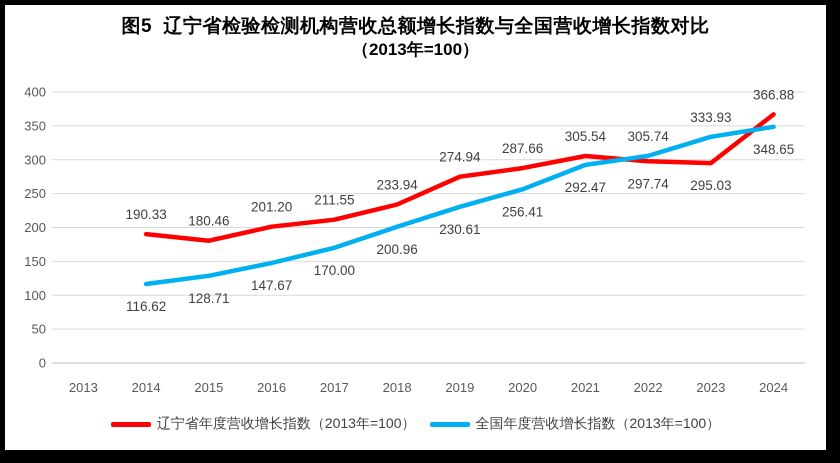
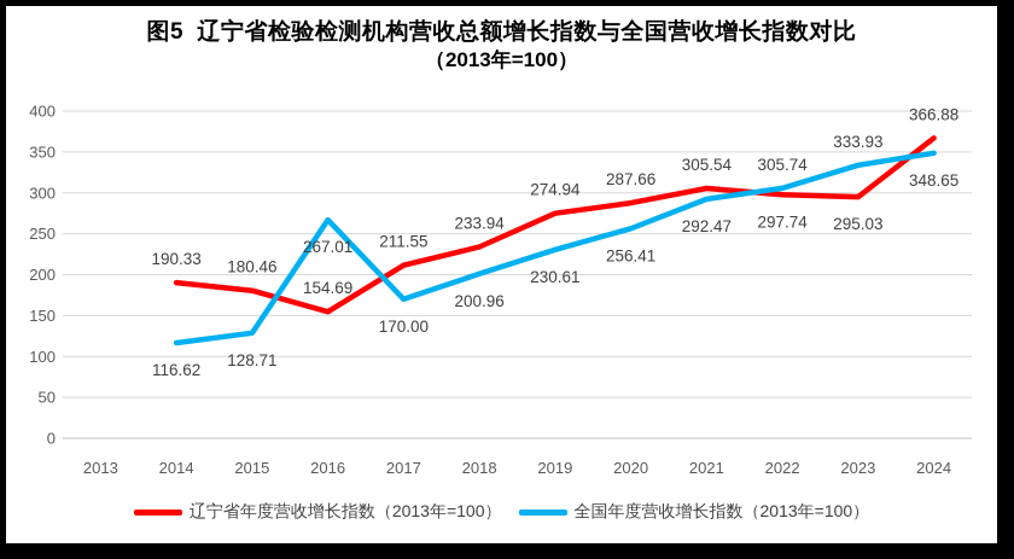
辽宁省年度营收增长指数（2013年=100）/2016: 201.20 -> 154.69
全国年度营收增长指数（2013年=100）/2016: 147.67 -> 267.01
